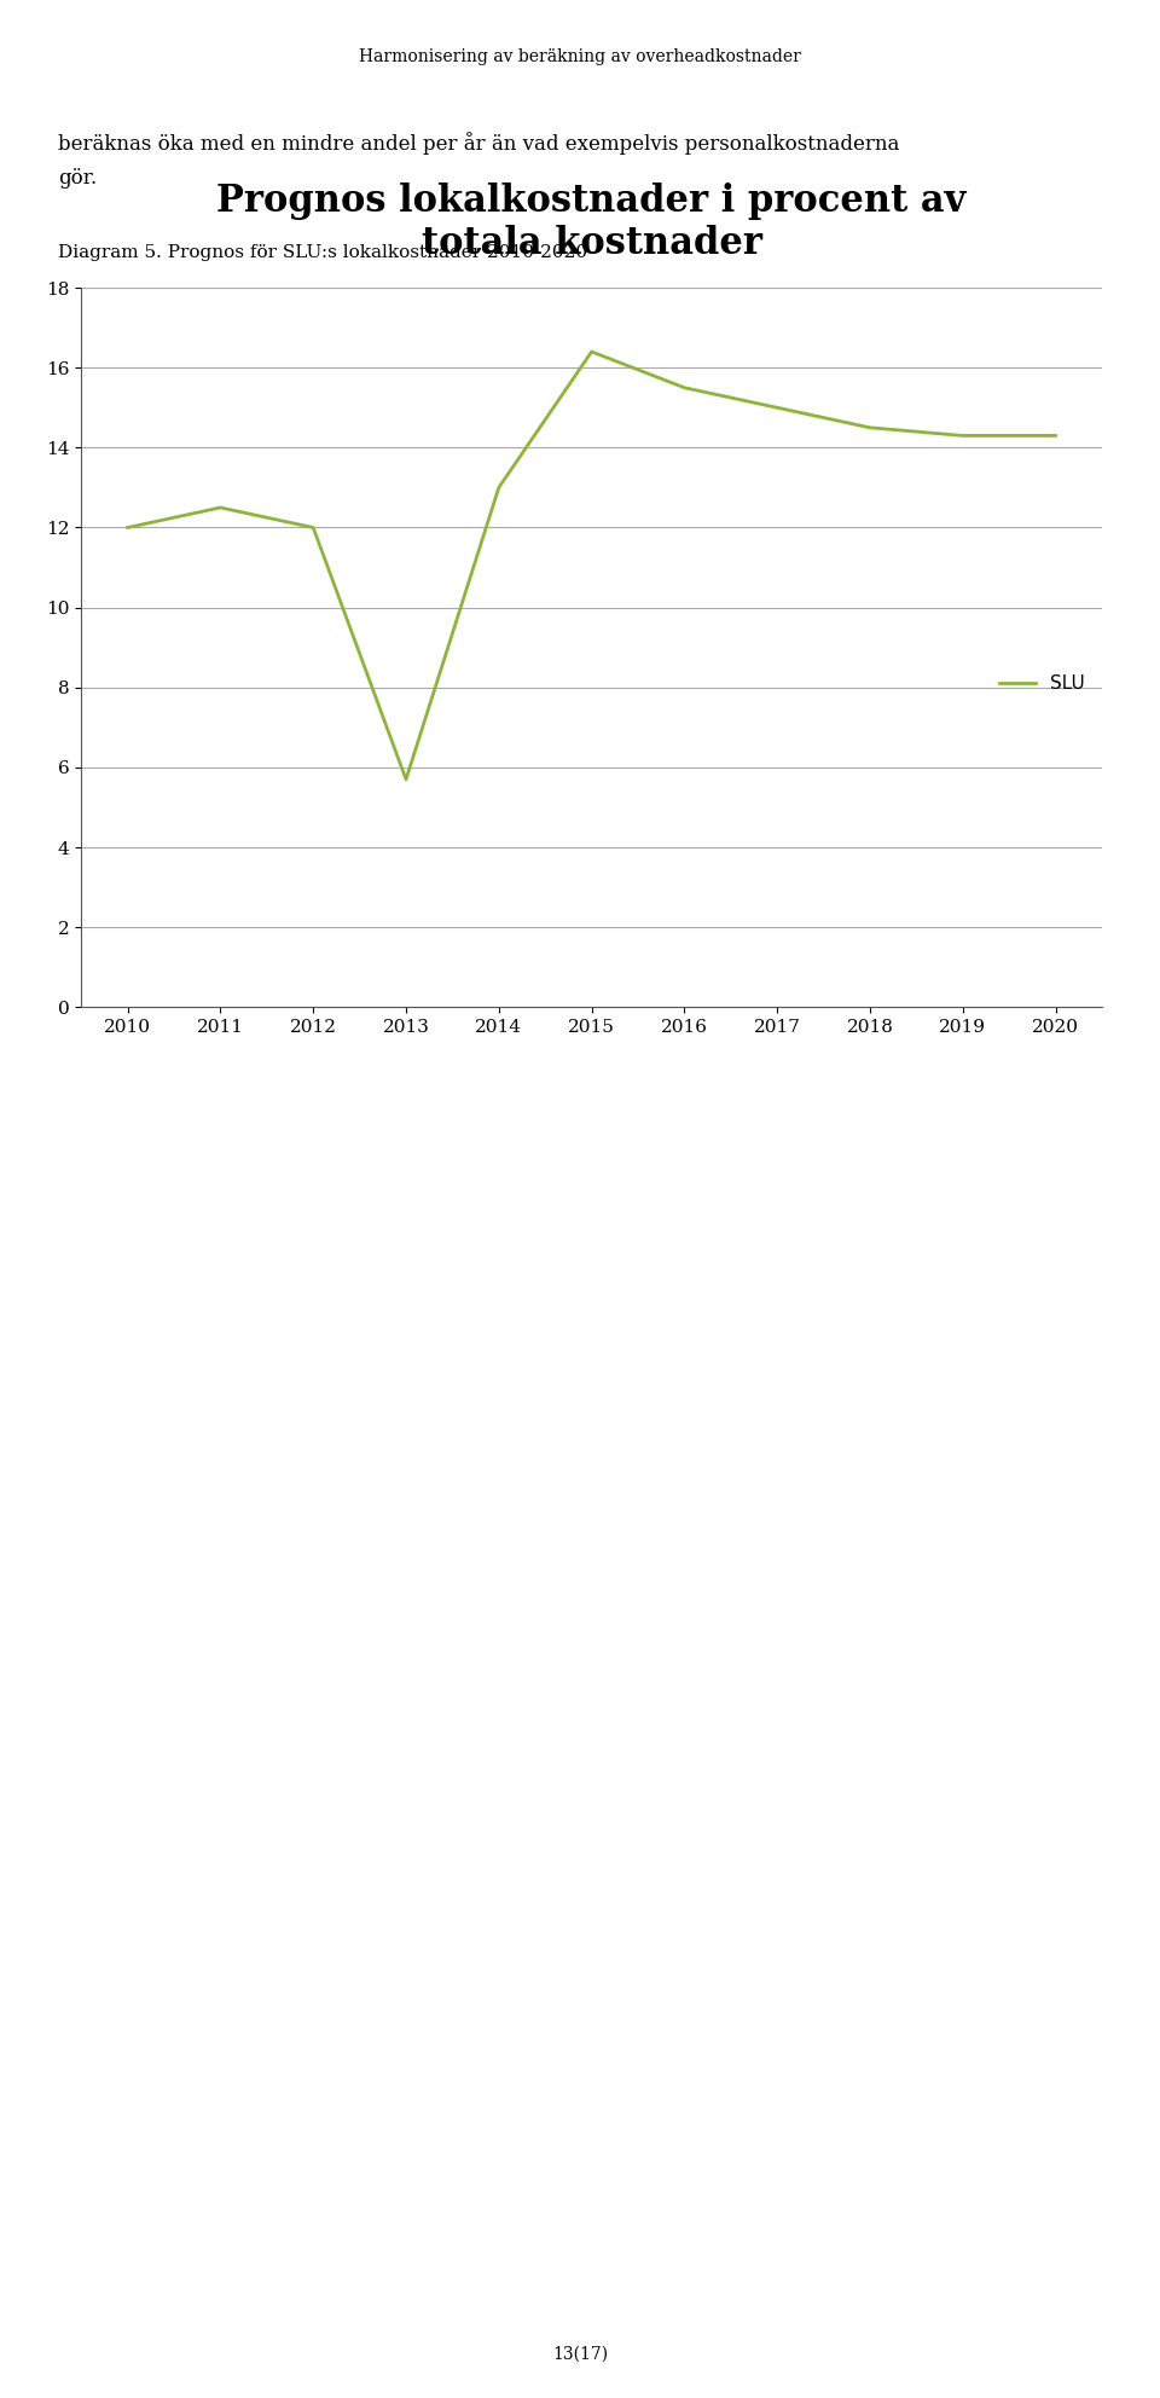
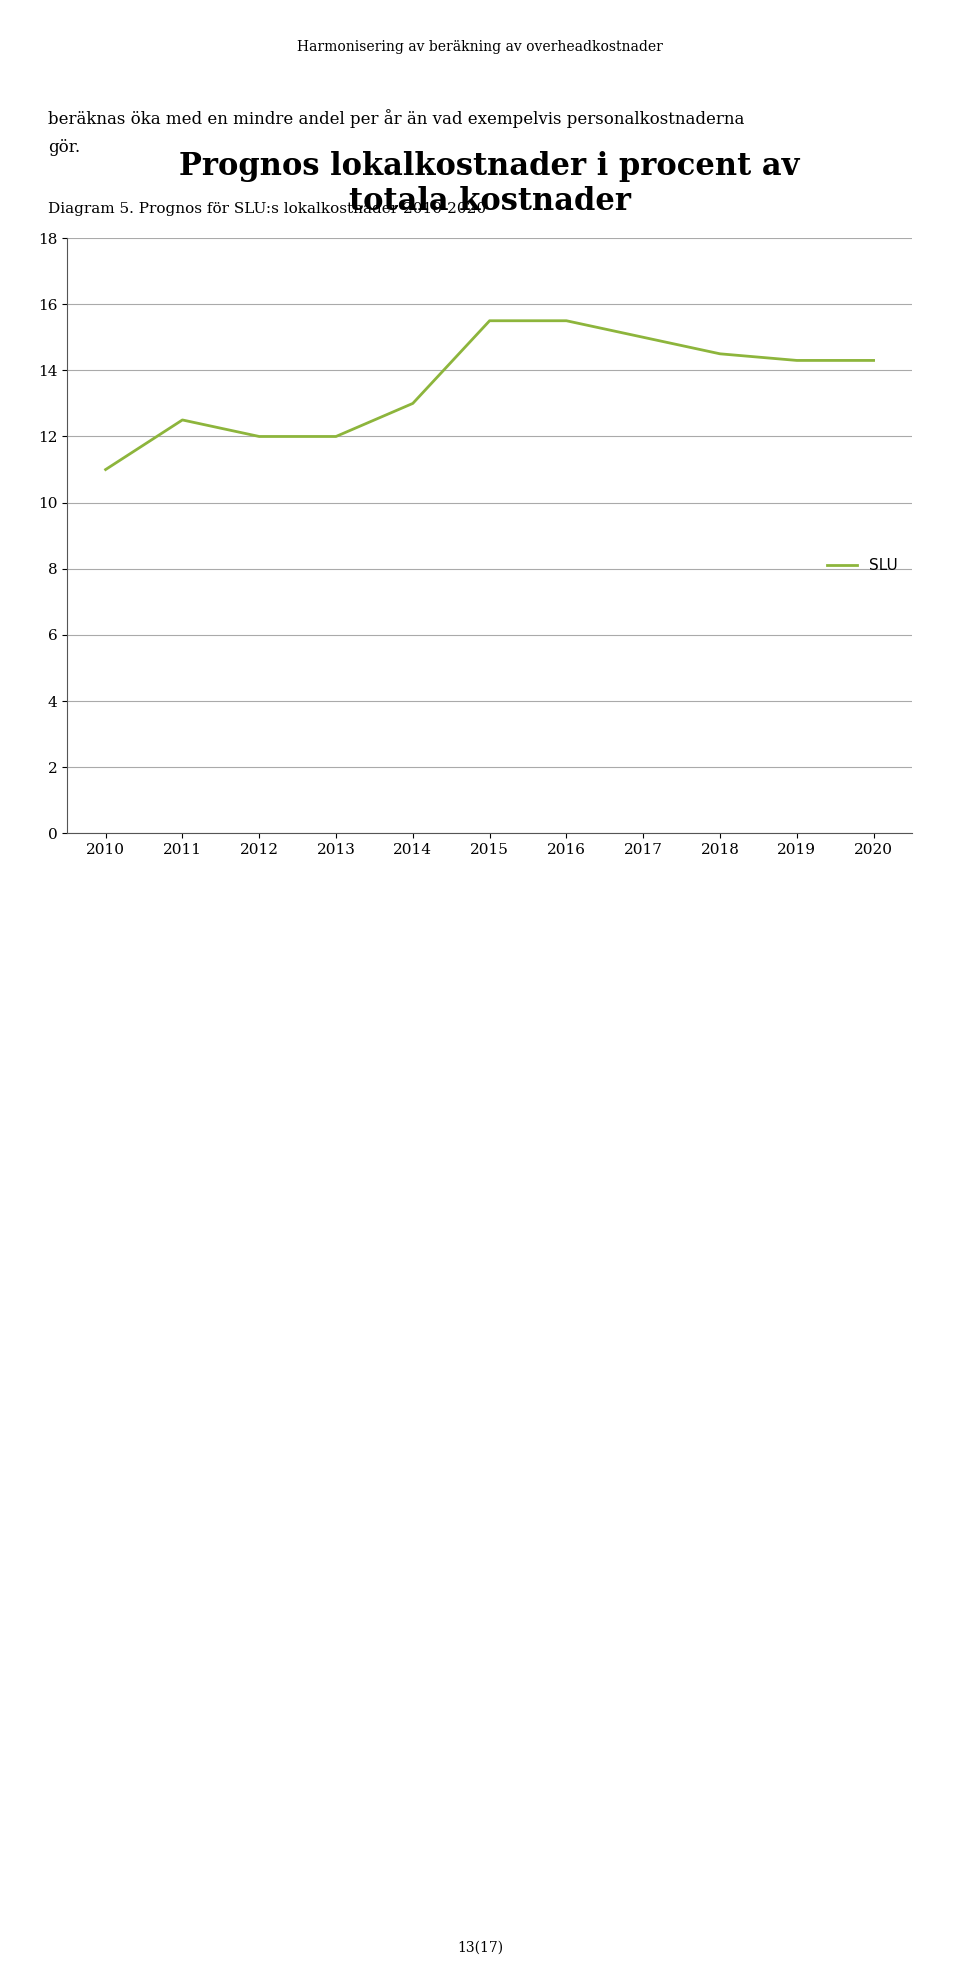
2010: 12.0 -> 11.0
2013: 5.7 -> 12.0
2015: 16.4 -> 15.5
